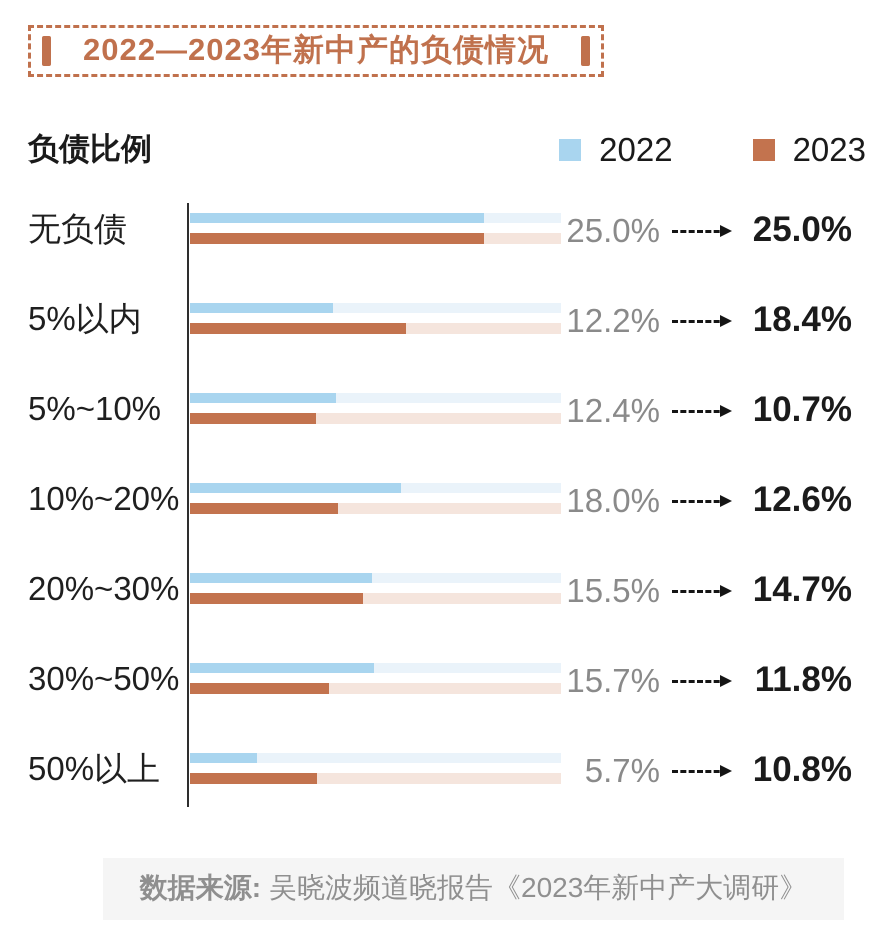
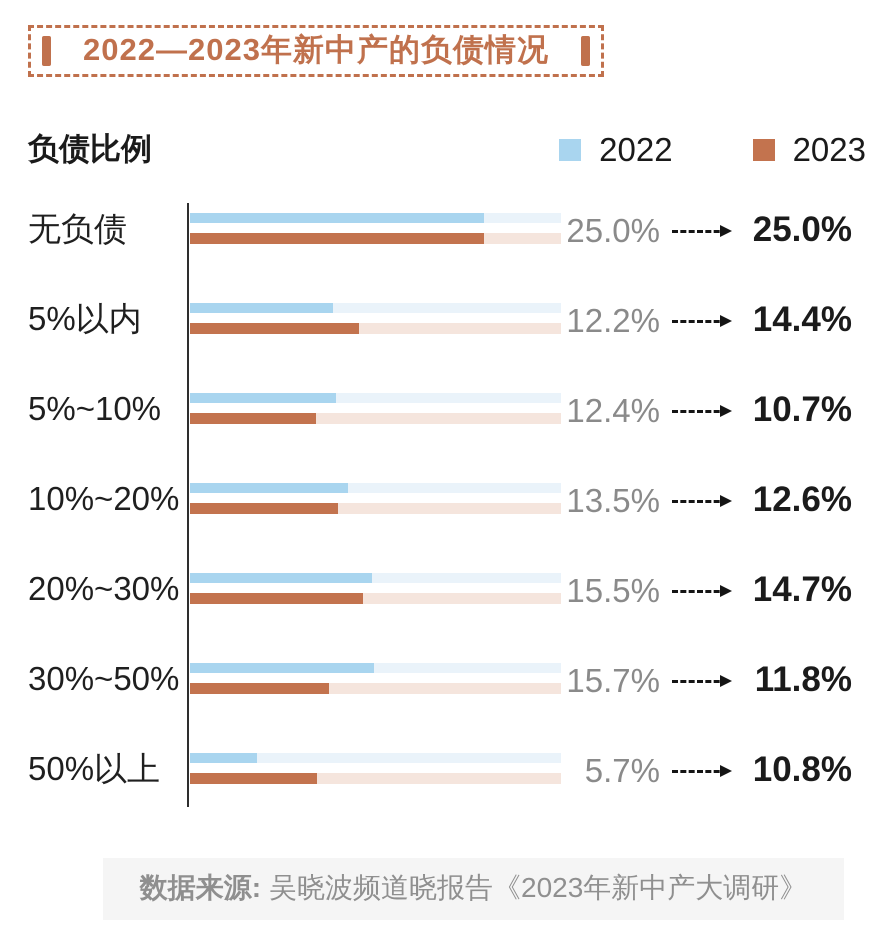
2023/5%以内: 18.4% -> 14.4%
2022/10%~20%: 18.0% -> 13.5%
